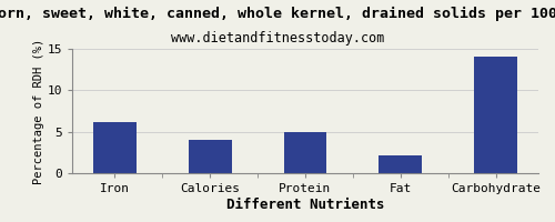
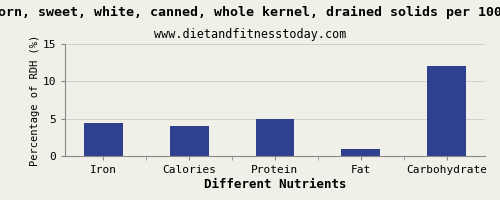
Iron: 6.2 -> 4.4
Fat: 2.2 -> 1.0
Carbohydrate: 14.0 -> 12.0
